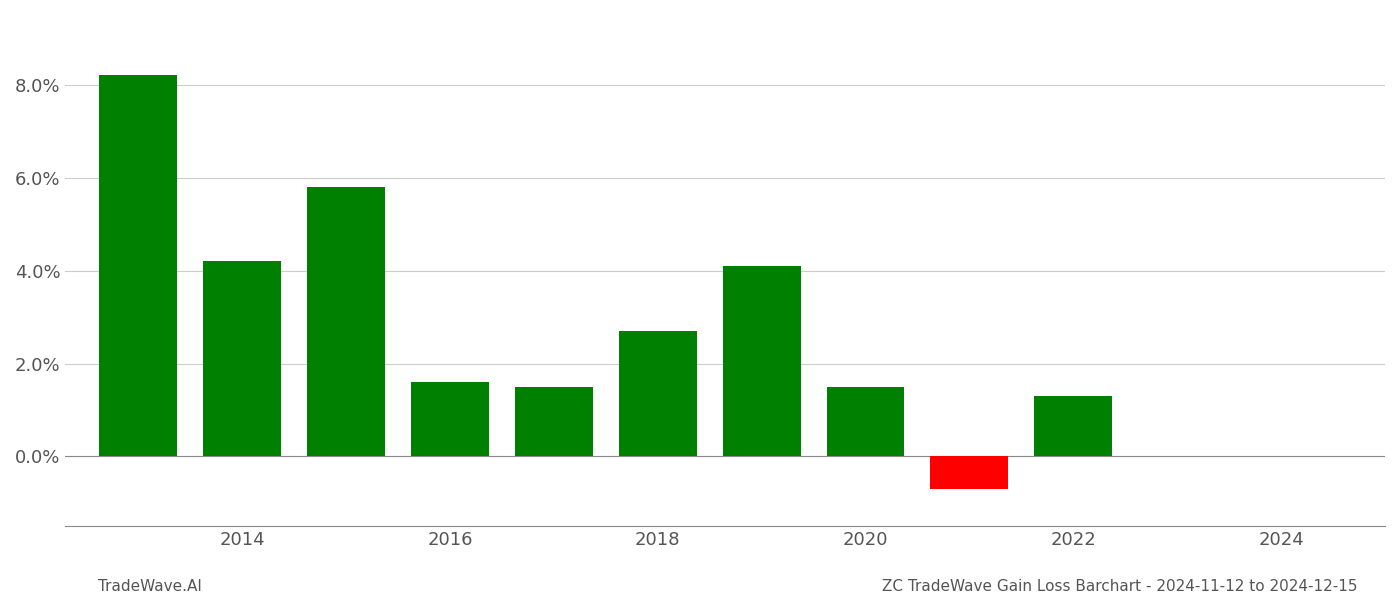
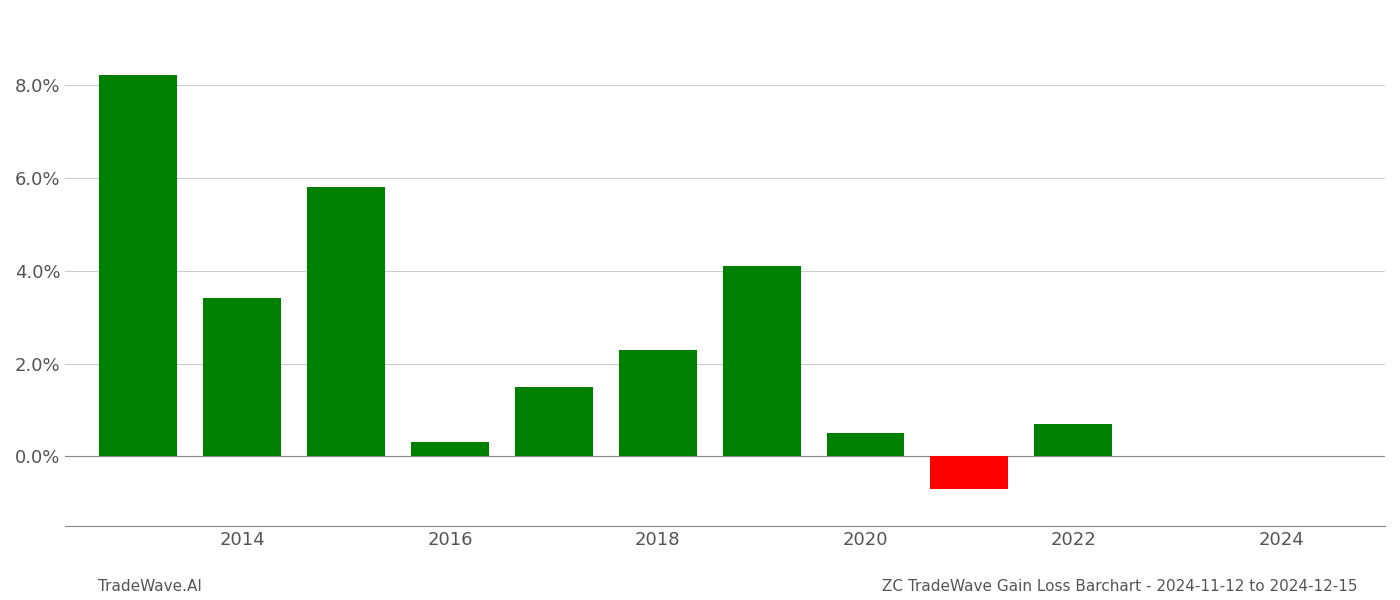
2014: 4.2% -> 3.4%
2016: 1.6% -> 0.3%
2018: 2.7% -> 2.3%
2020: 1.5% -> 0.5%
2022: 1.3% -> 0.7%
